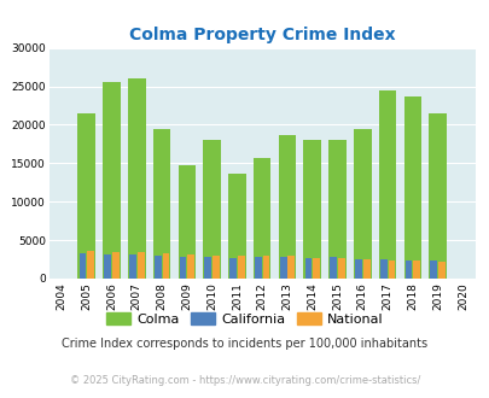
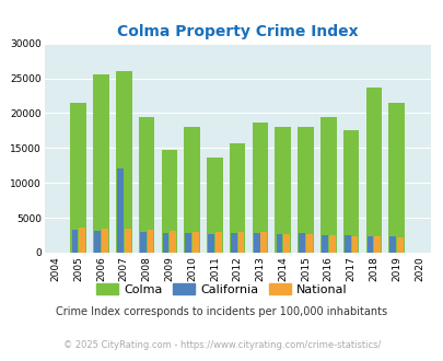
California/2007: 3200 -> 12000
Colma/2017: 24500 -> 17600
